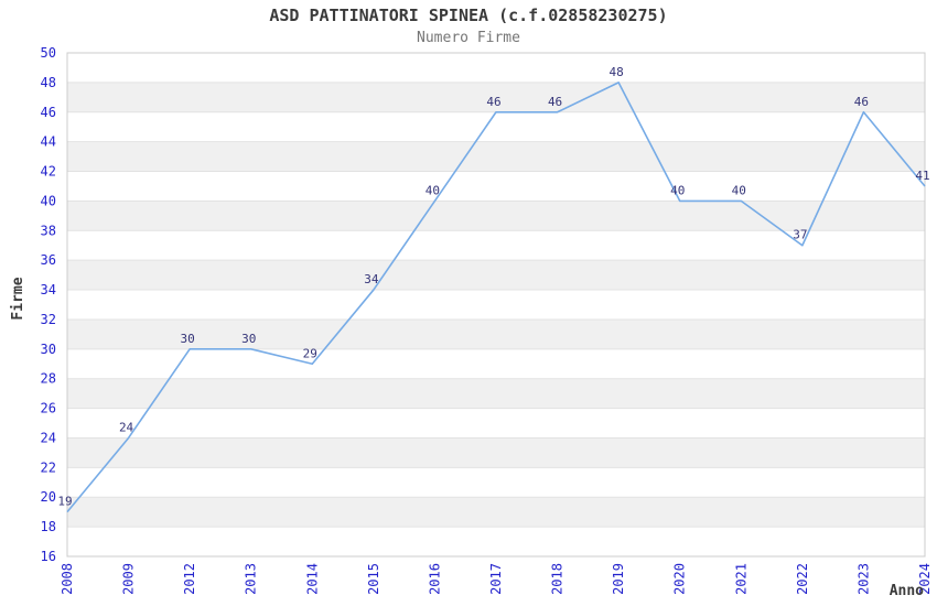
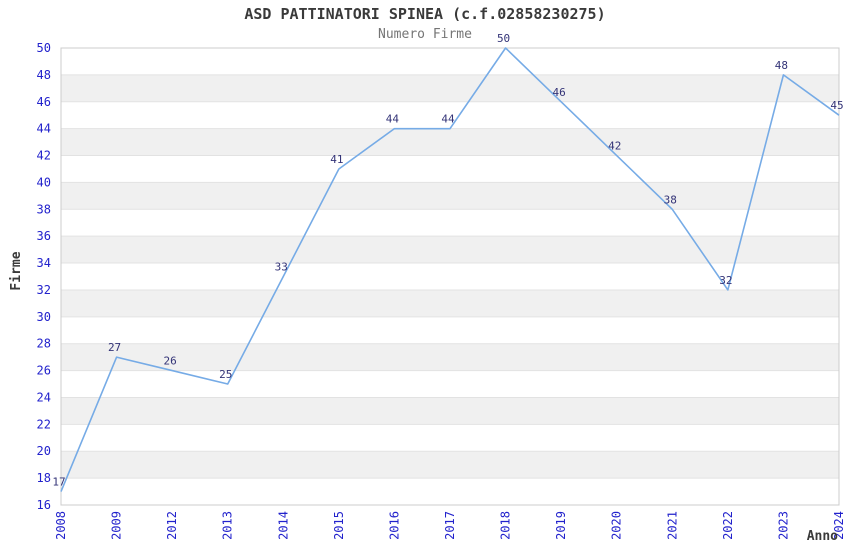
2008: 19 -> 17
2009: 24 -> 27
2012: 30 -> 26
2013: 30 -> 25
2014: 29 -> 33
2015: 34 -> 41
2016: 40 -> 44
2017: 46 -> 44
2018: 46 -> 50
2019: 48 -> 46
2020: 40 -> 42
2021: 40 -> 38
2022: 37 -> 32
2023: 46 -> 48
2024: 41 -> 45
